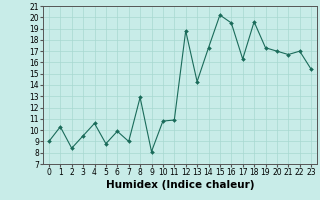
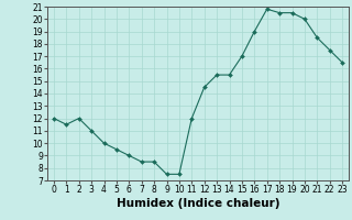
0: 9.0 -> 12.0
1: 10.3 -> 11.5
2: 8.4 -> 12.0
3: 9.5 -> 11.0
4: 10.6 -> 10.0
5: 8.8 -> 9.5
6: 9.9 -> 9.0
7: 9.0 -> 8.5
8: 12.9 -> 8.5
9: 8.1 -> 7.5
10: 10.8 -> 7.5
11: 10.9 -> 12.0
12: 18.8 -> 14.5
13: 14.3 -> 15.5
14: 17.3 -> 15.5
15: 20.2 -> 17.0
16: 19.5 -> 19.0
17: 16.3 -> 20.8
18: 19.6 -> 20.5
19: 17.3 -> 20.5
20: 17.0 -> 20.0
21: 16.7 -> 18.5
22: 17.0 -> 17.5
23: 15.4 -> 16.5
